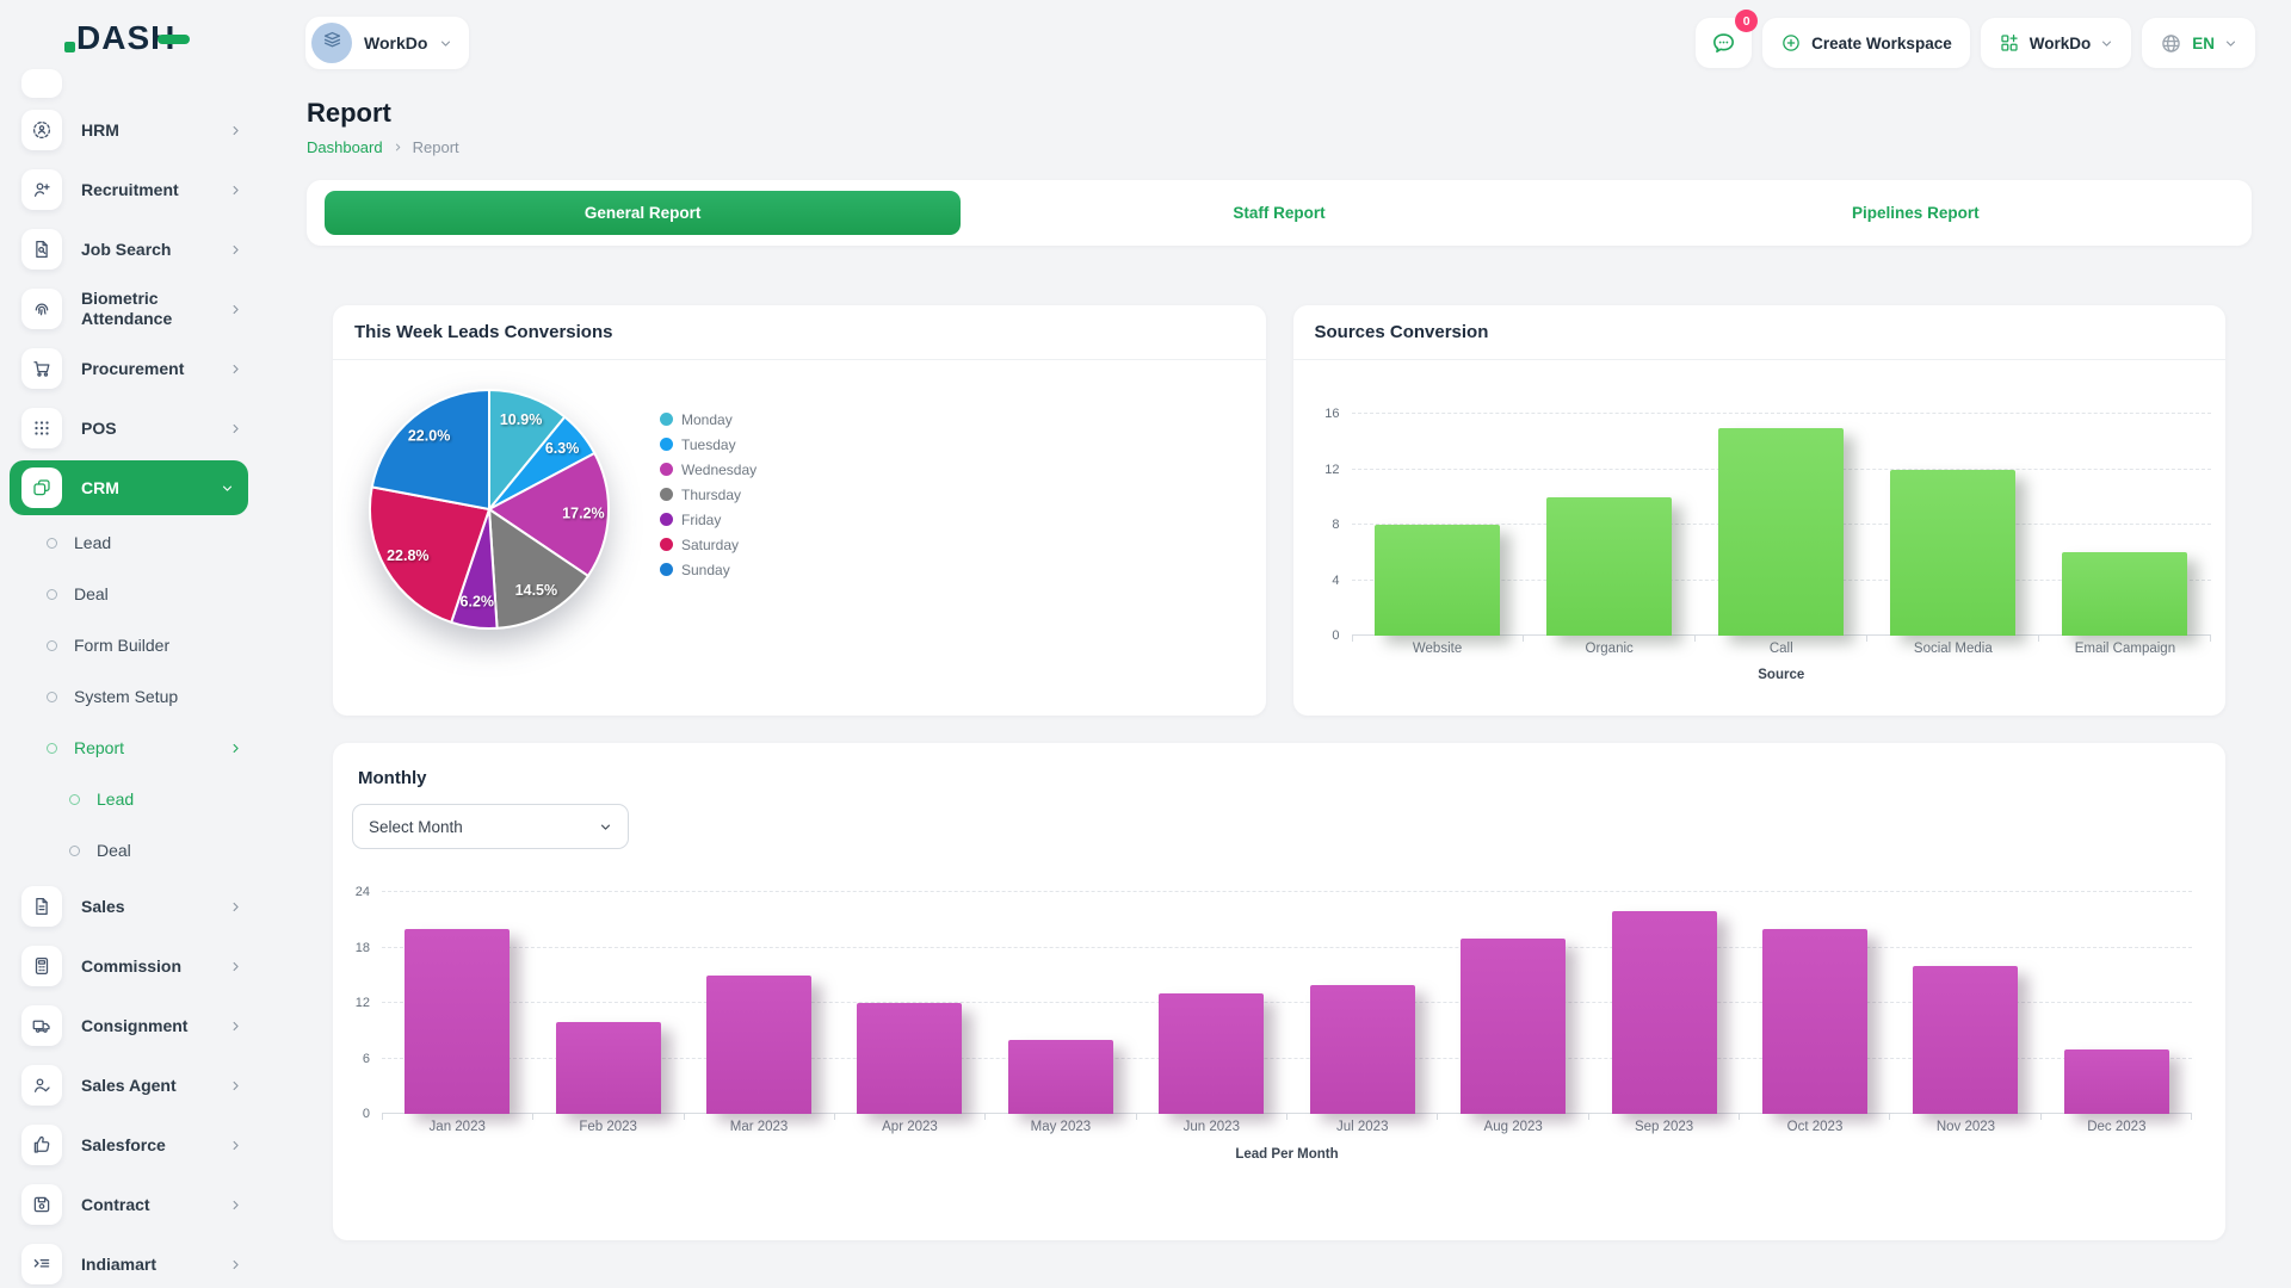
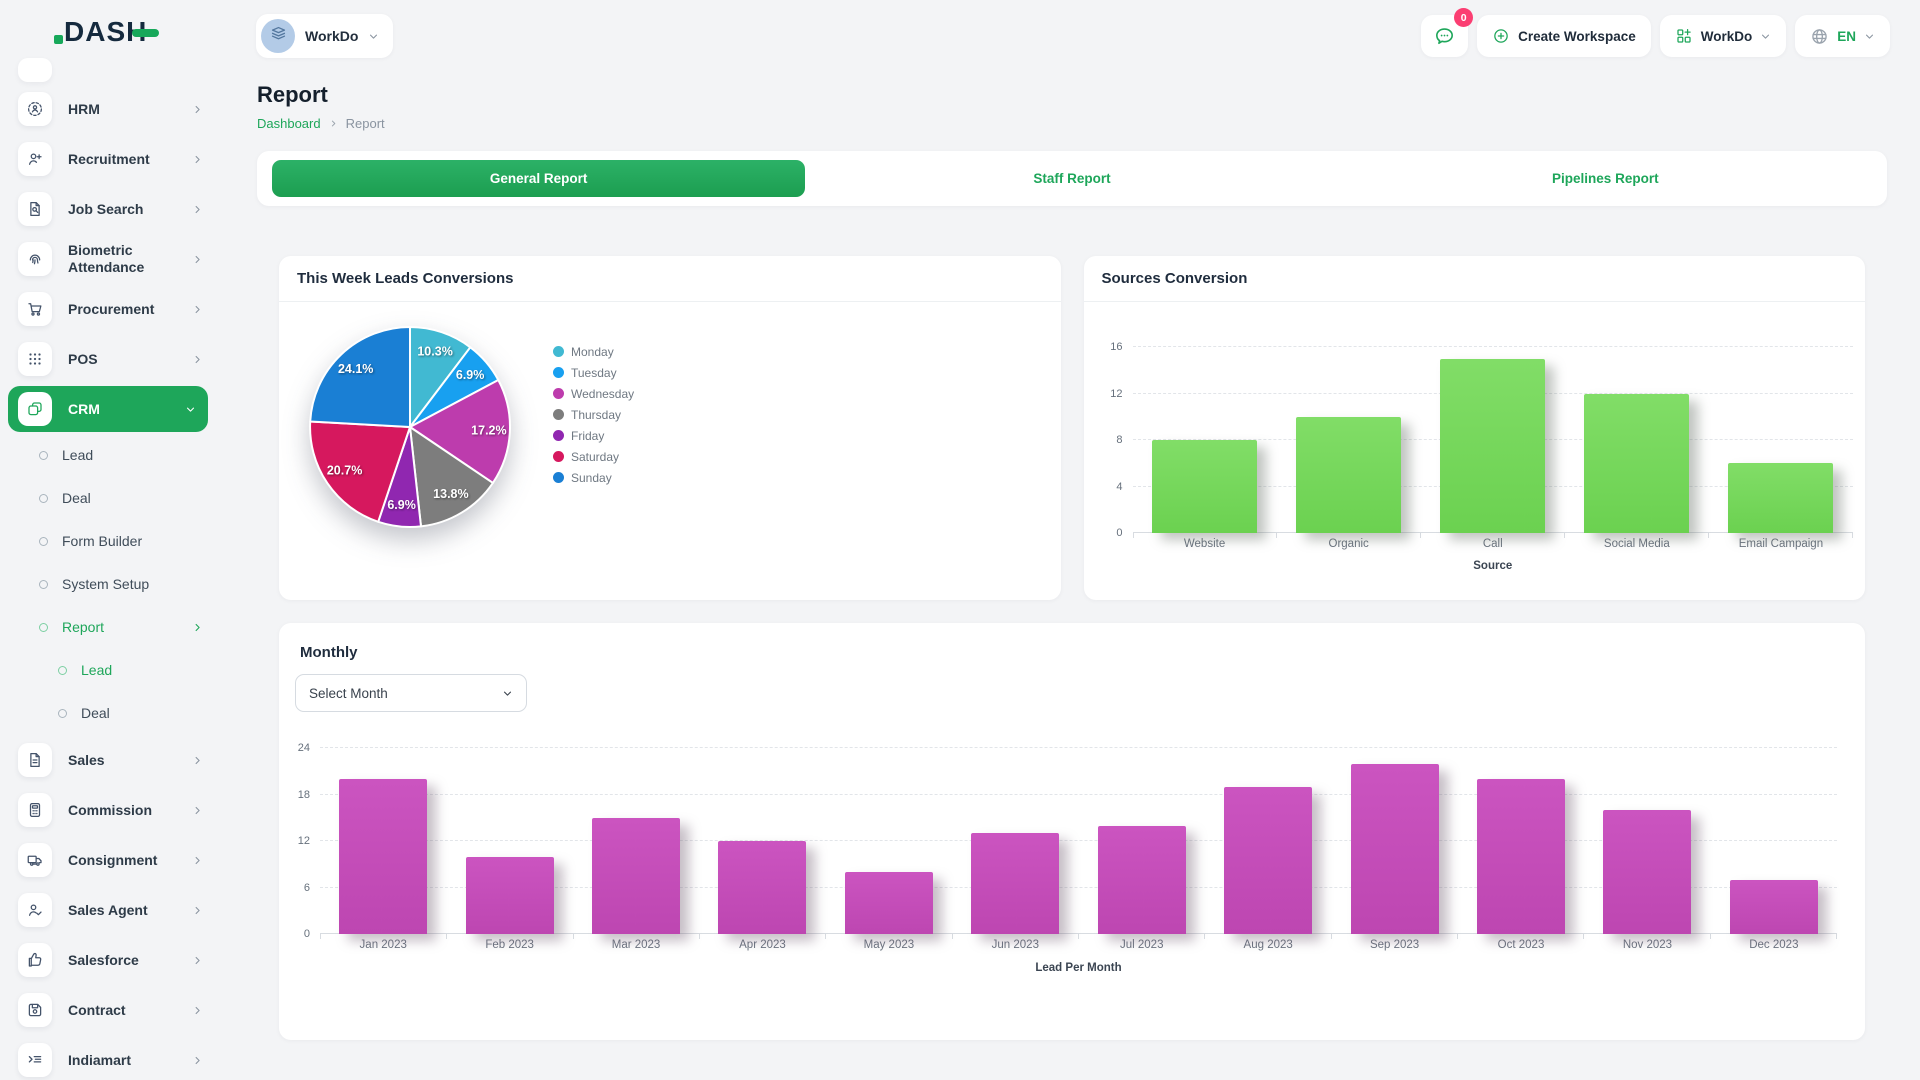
This Week Leads Conversions/Monday: 10.9% -> 10.3%
This Week Leads Conversions/Tuesday: 6.3% -> 6.9%
This Week Leads Conversions/Thursday: 14.5% -> 13.8%
This Week Leads Conversions/Friday: 6.2% -> 6.9%
This Week Leads Conversions/Saturday: 22.8% -> 20.7%
This Week Leads Conversions/Sunday: 22.0% -> 24.1%
